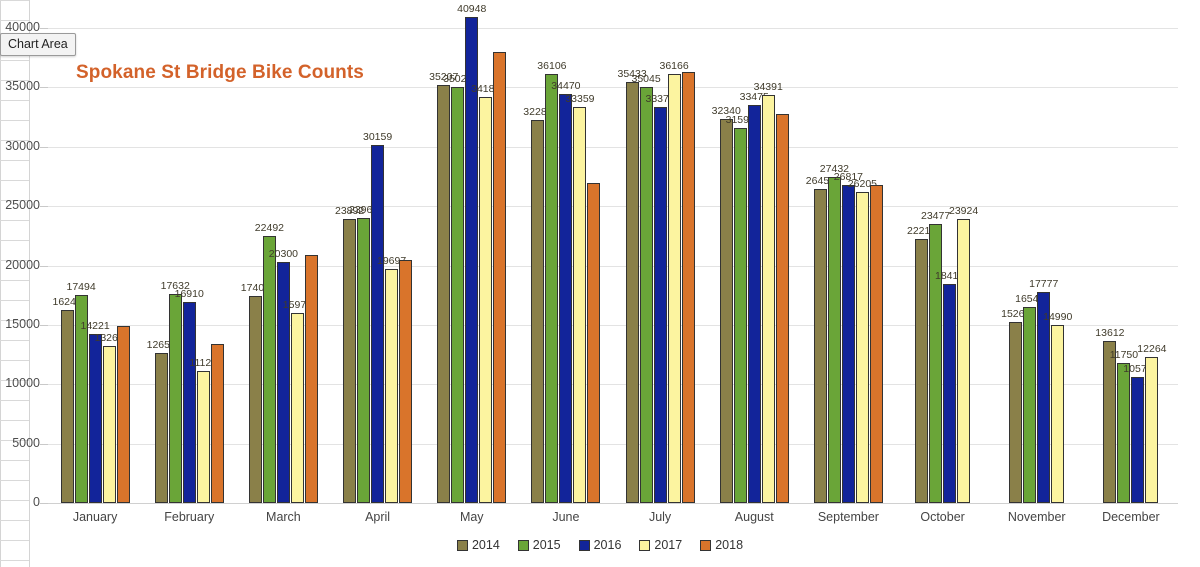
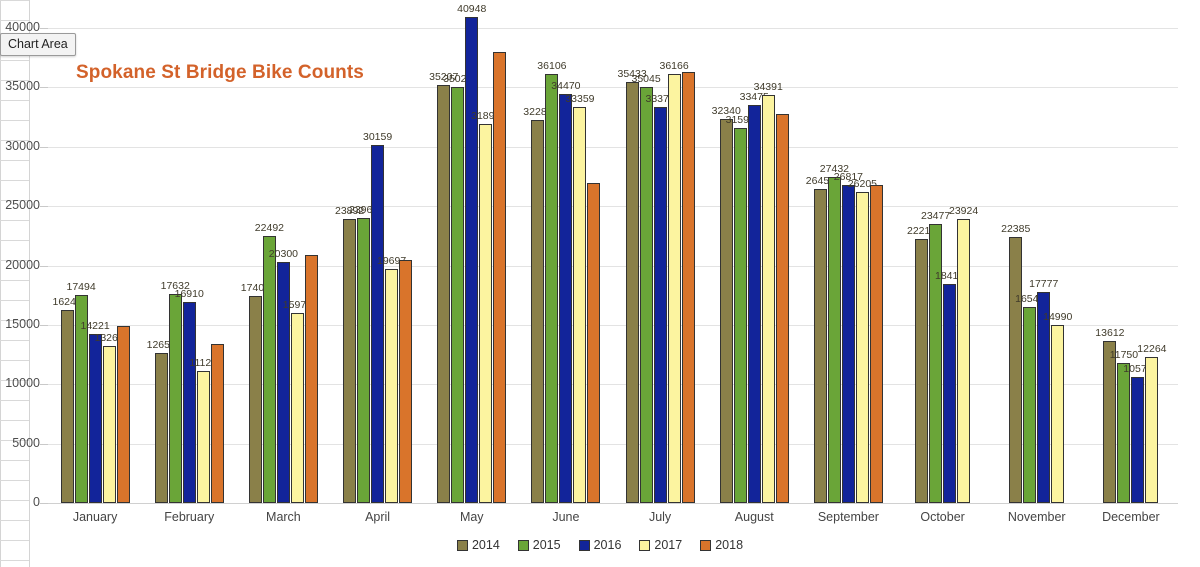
2017/May: 34183 -> 31898
2014/November: 15265 -> 22385
